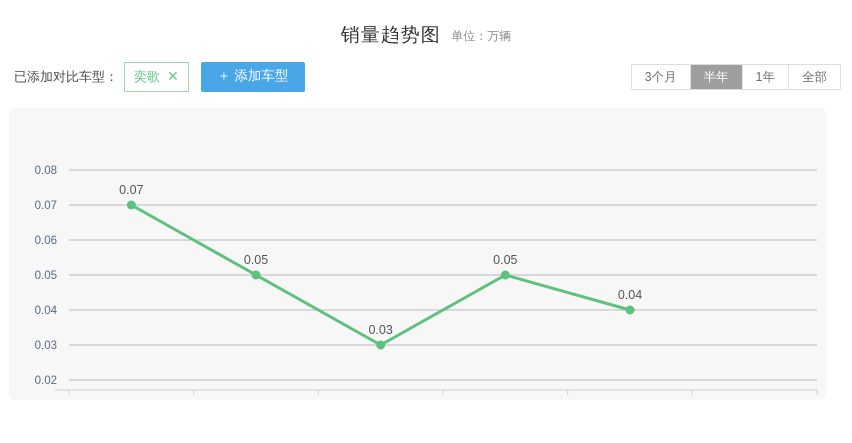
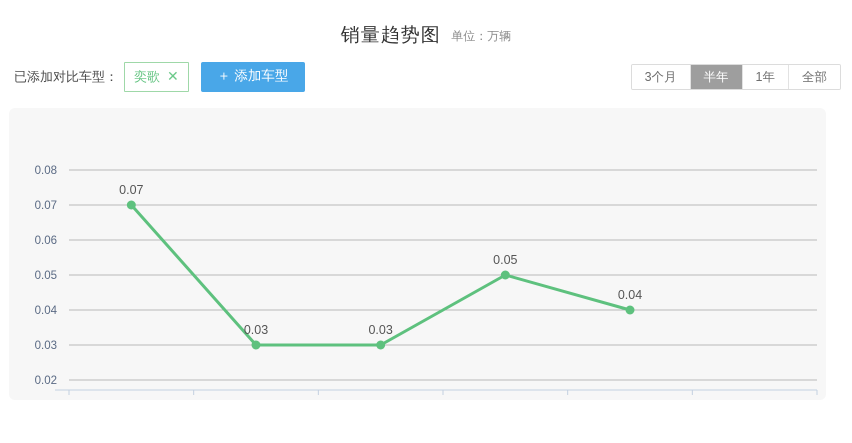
2021年01月: 0.05 -> 0.03
